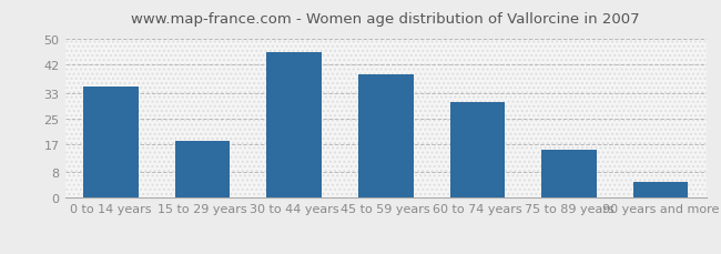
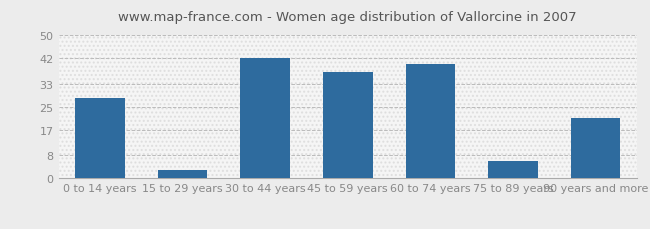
0 to 14 years: 35 -> 28
15 to 29 years: 18 -> 3
30 to 44 years: 46 -> 42
45 to 59 years: 39 -> 37
60 to 74 years: 30 -> 40
75 to 89 years: 15 -> 6
90 years and more: 5 -> 21
